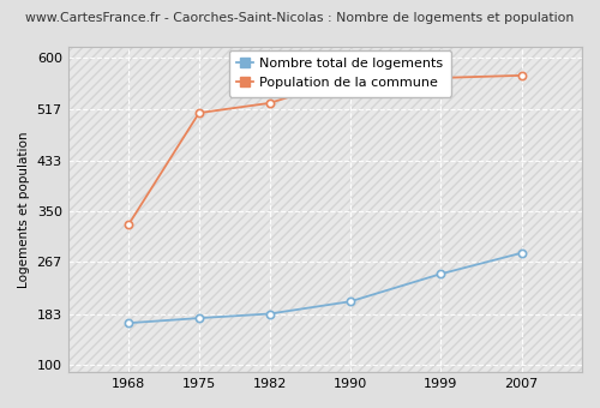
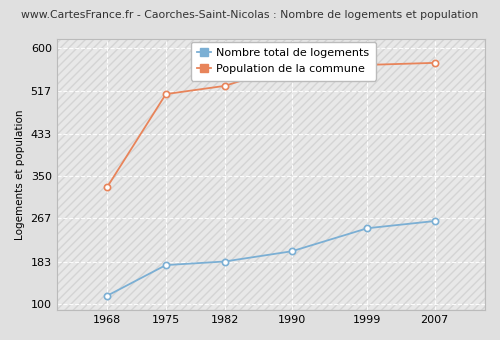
Nombre total de logements/1968: 168 -> 116
Nombre total de logements/2007: 282 -> 262
